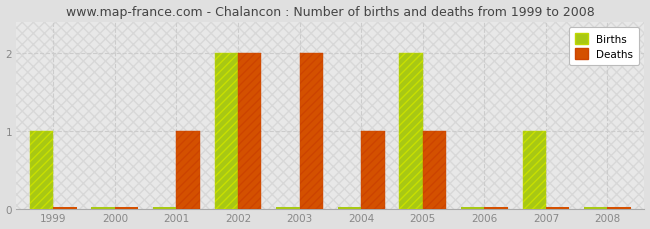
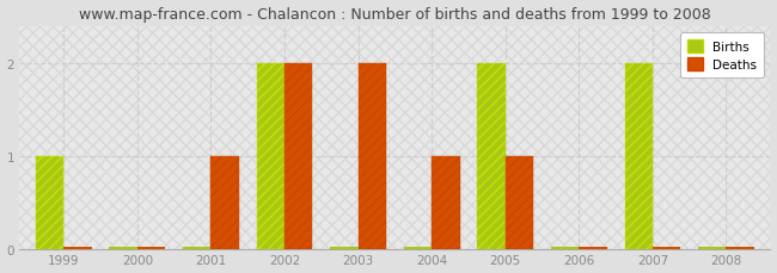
Births/2007: 1 -> 2
